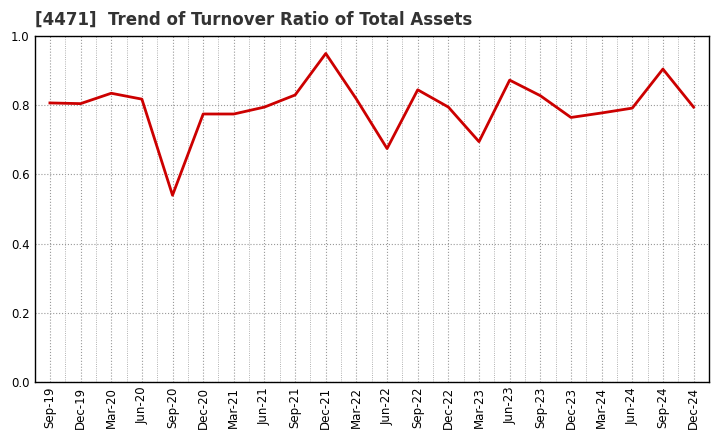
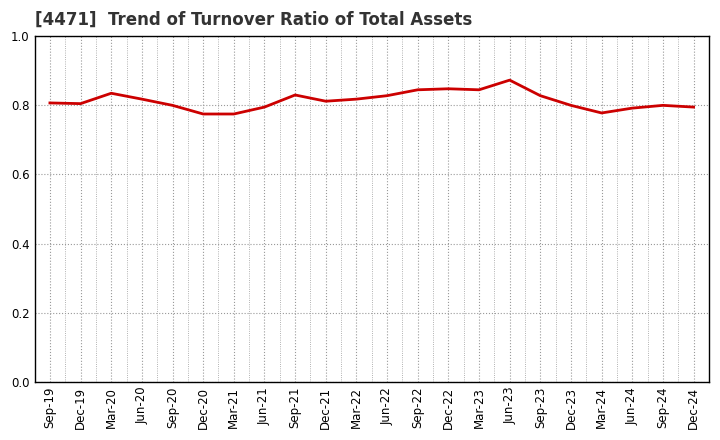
Sep-20: 0.540 -> 0.800
Dec-21: 0.950 -> 0.812
Jun-22: 0.675 -> 0.828
Dec-22: 0.795 -> 0.848
Mar-23: 0.695 -> 0.845
Dec-23: 0.765 -> 0.800
Sep-24: 0.905 -> 0.800
